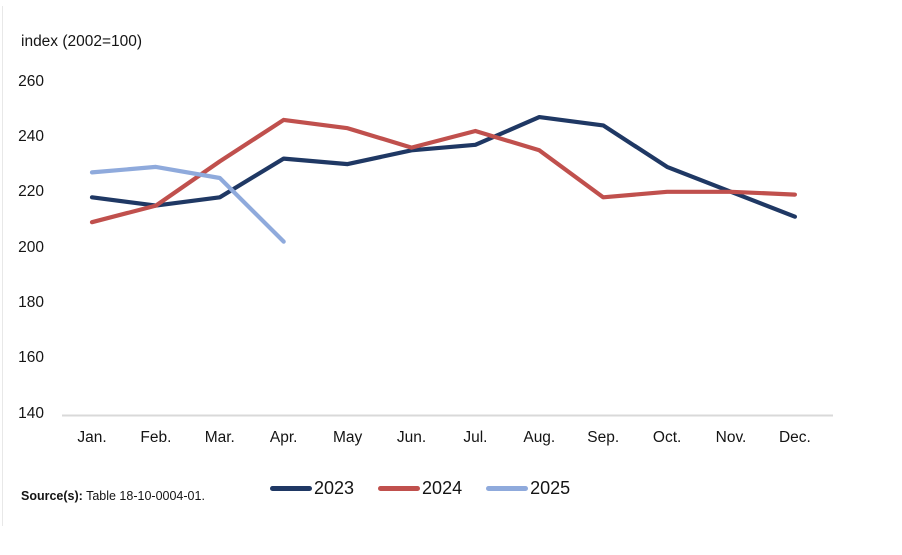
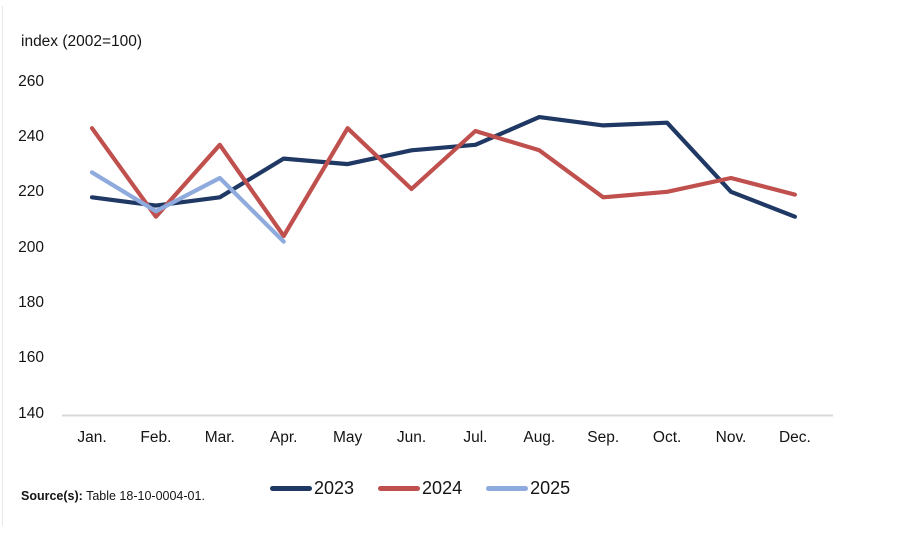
2024/Jan.: 209 -> 243
2024/Feb.: 215 -> 211
2025/Feb.: 229 -> 213
2024/Mar.: 231 -> 237
2024/Apr.: 246 -> 204
2024/Jun.: 236 -> 221
2023/Oct.: 229 -> 245
2024/Nov.: 220 -> 225
